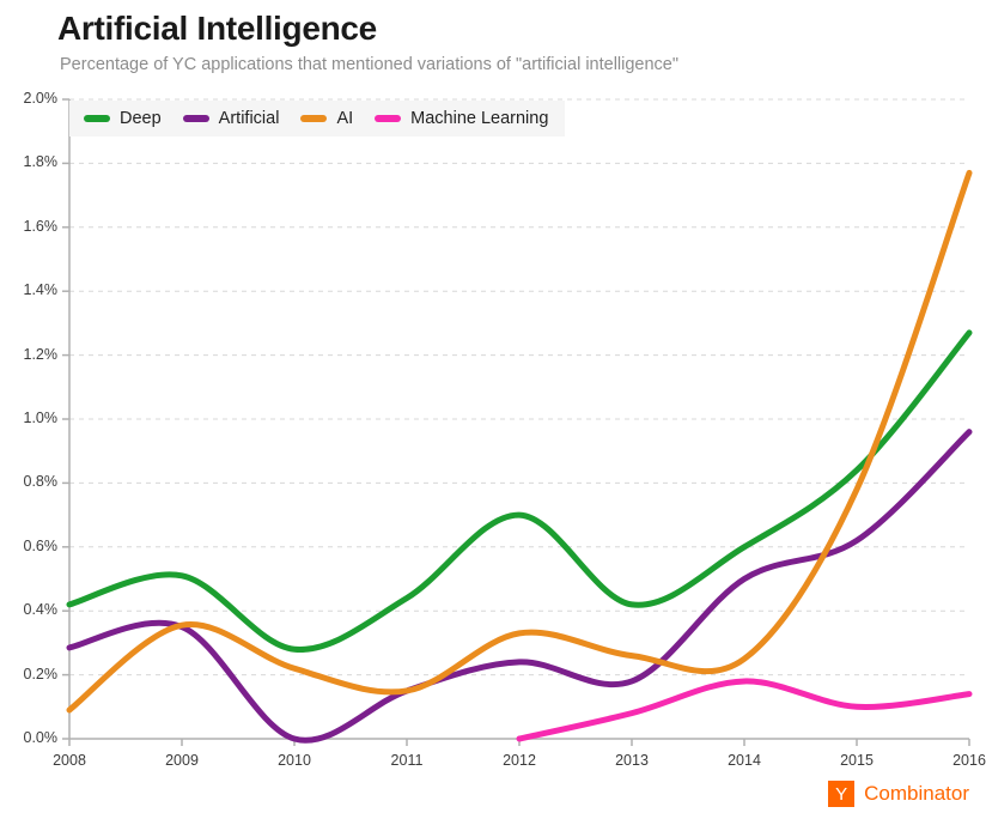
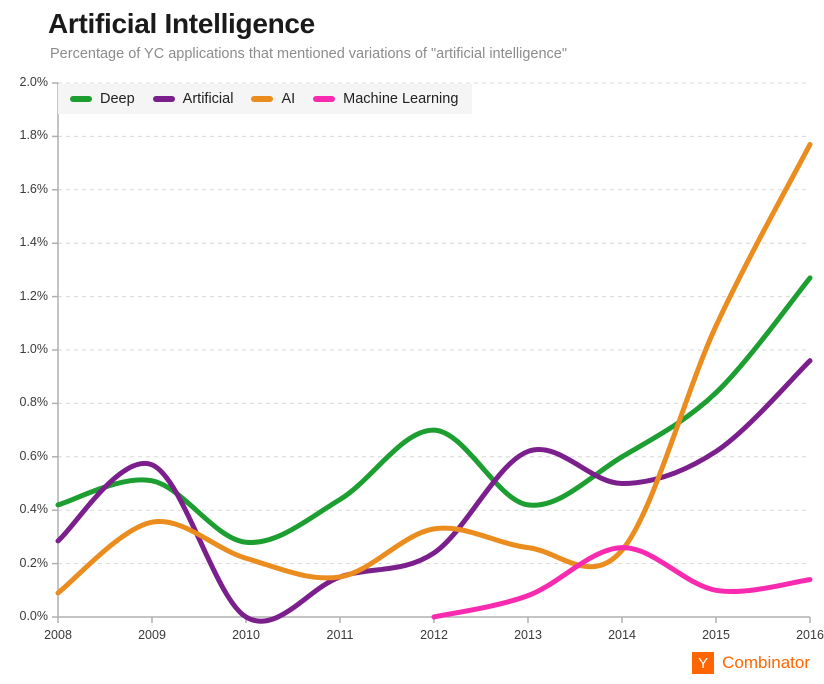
Artificial/2009: 0.35% -> 0.57%
Artificial/2013: 0.18% -> 0.62%
Machine Learning/2014: 0.18% -> 0.26%
AI/2015: 0.78% -> 1.09%
